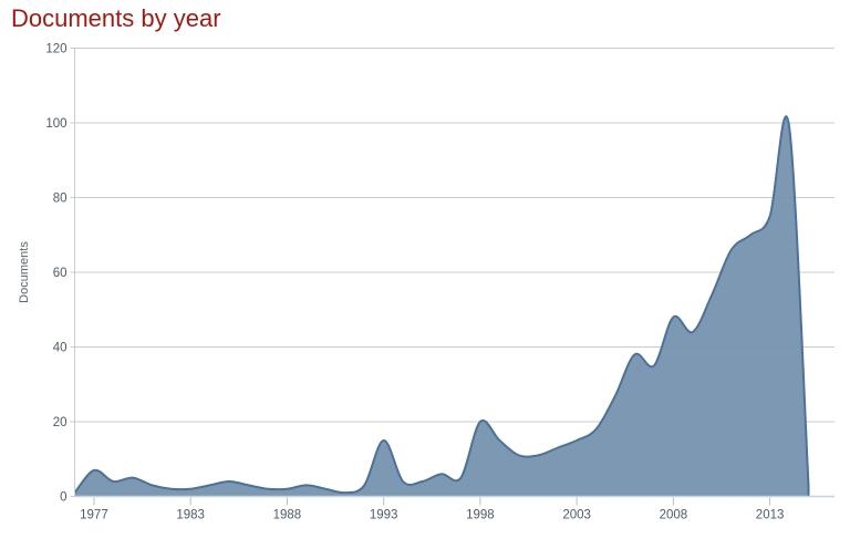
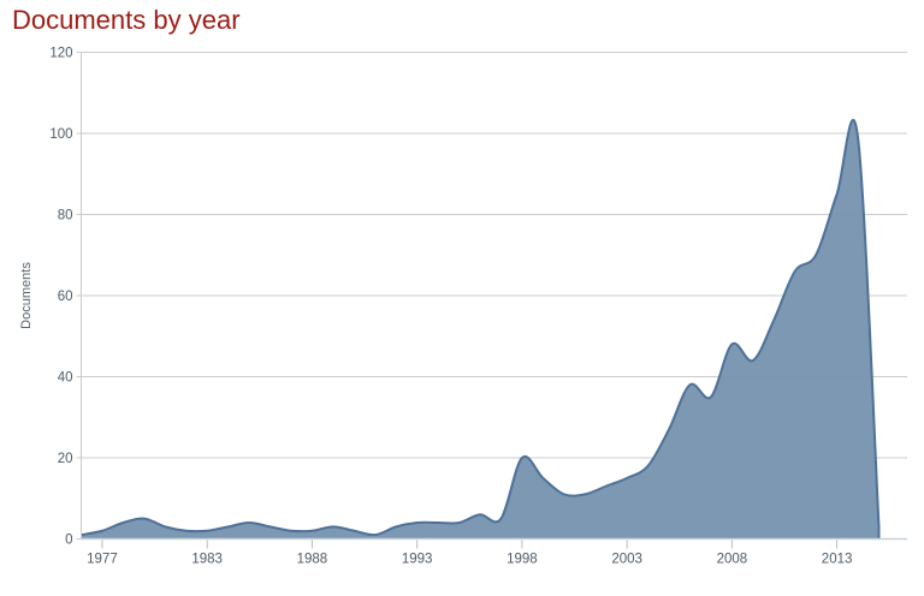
1977: 7 -> 2
1993: 15 -> 4
2013: 75 -> 85
